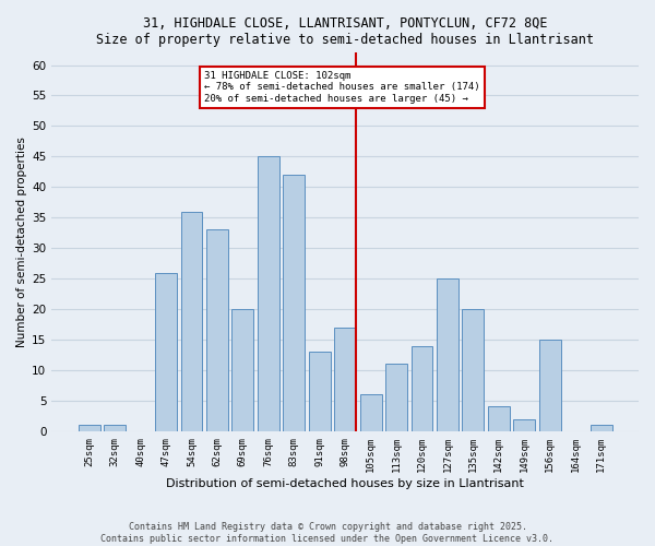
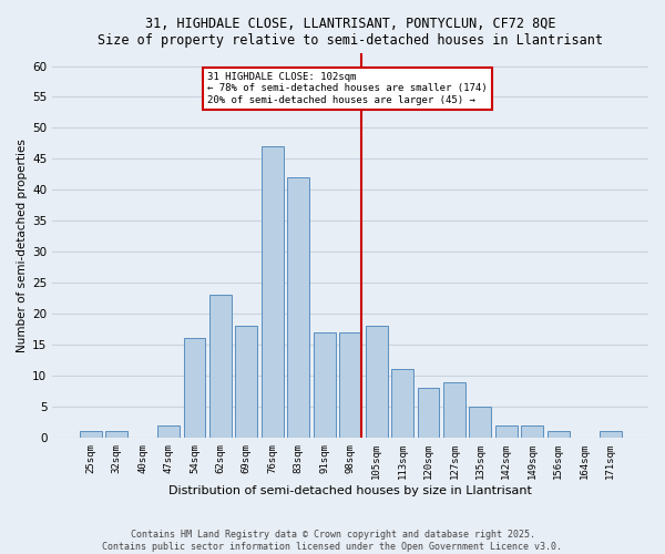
47sqm: 26 -> 2
54sqm: 36 -> 16
62sqm: 33 -> 23
69sqm: 20 -> 18
76sqm: 45 -> 47
91sqm: 13 -> 17
105sqm: 6 -> 18
120sqm: 14 -> 8
127sqm: 25 -> 9
135sqm: 20 -> 5
142sqm: 4 -> 2
156sqm: 15 -> 1
